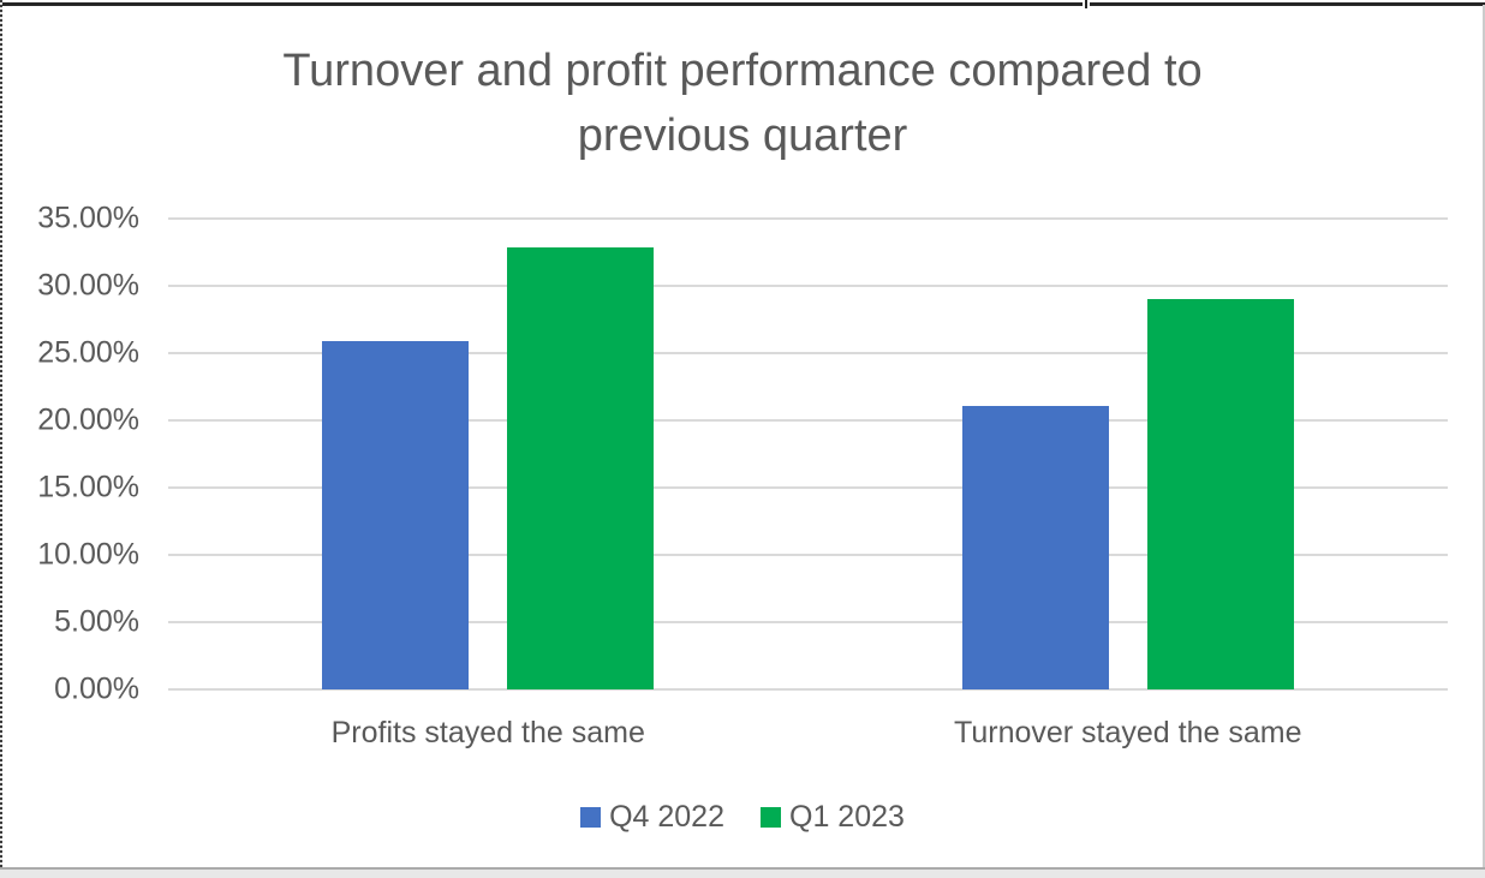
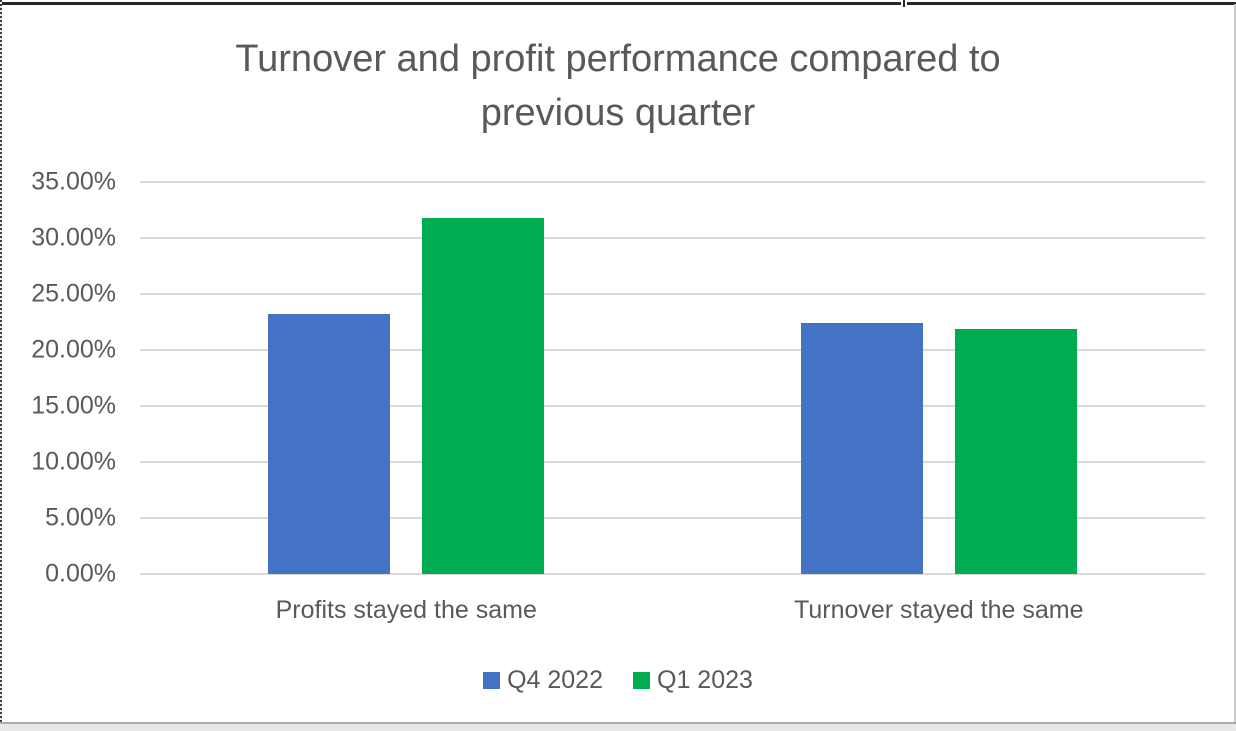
Q4 2022/Profits stayed the same: 25.9% -> 23.2%
Q1 2023/Profits stayed the same: 32.9% -> 31.8%
Q4 2022/Turnover stayed the same: 21.1% -> 22.4%
Q1 2023/Turnover stayed the same: 29.0% -> 21.9%
